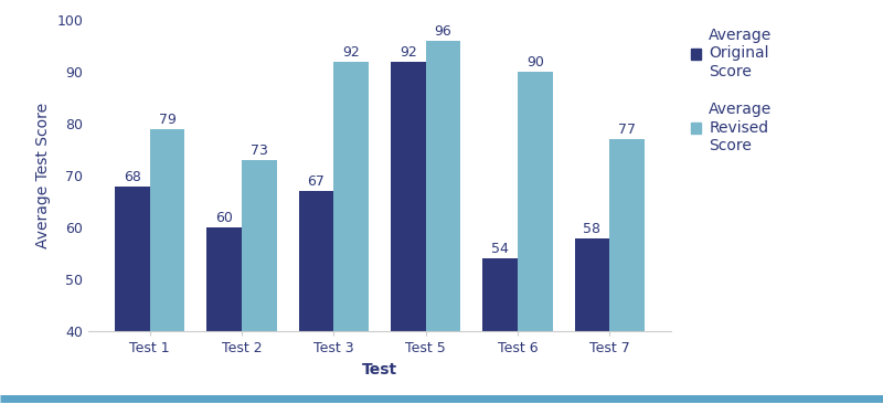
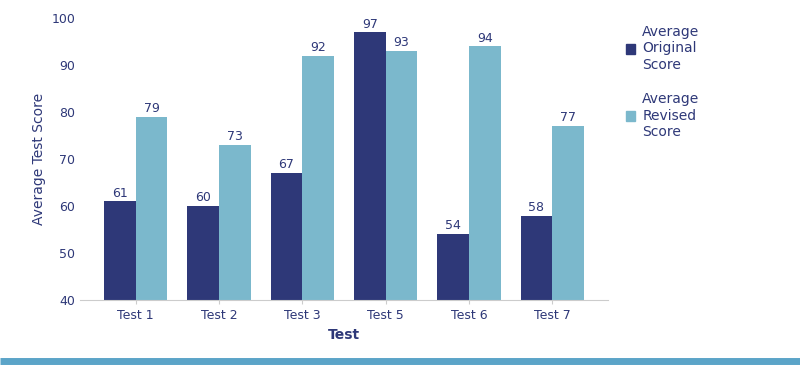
Average Original Score/Test 1: 68 -> 61
Average Original Score/Test 5: 92 -> 97
Average Revised Score/Test 5: 96 -> 93
Average Revised Score/Test 6: 90 -> 94
